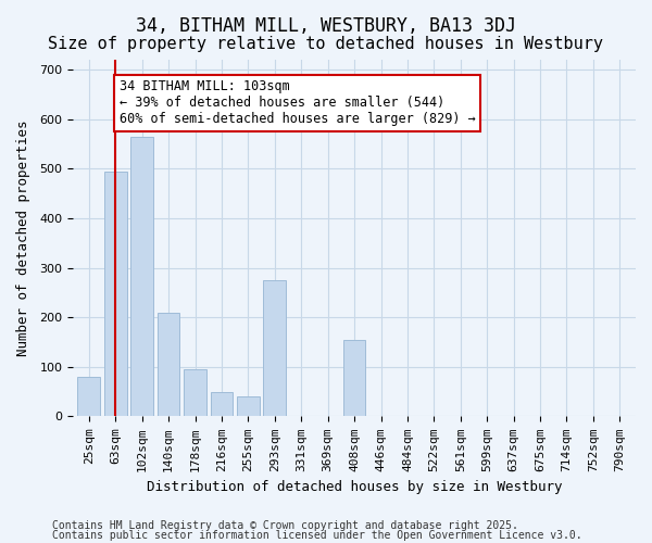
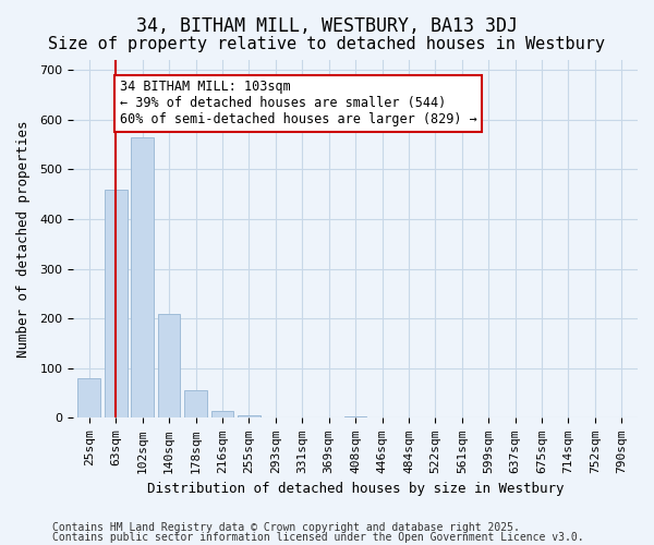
63sqm: 495 -> 460
178sqm: 95 -> 55
216sqm: 50 -> 15
255sqm: 40 -> 5
293sqm: 275 -> 2
408sqm: 155 -> 3
